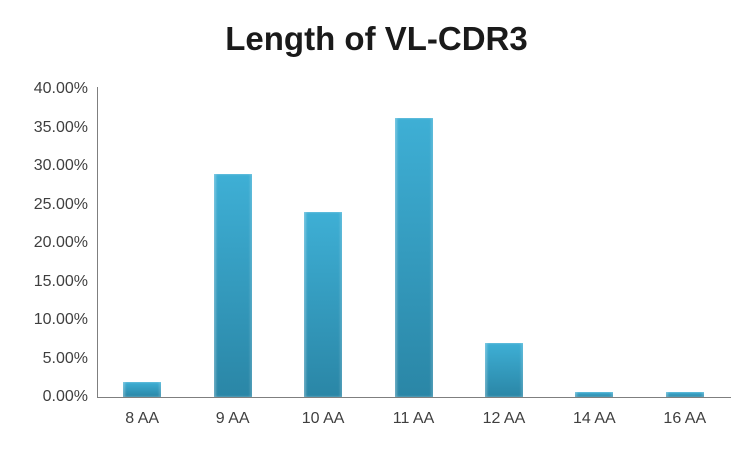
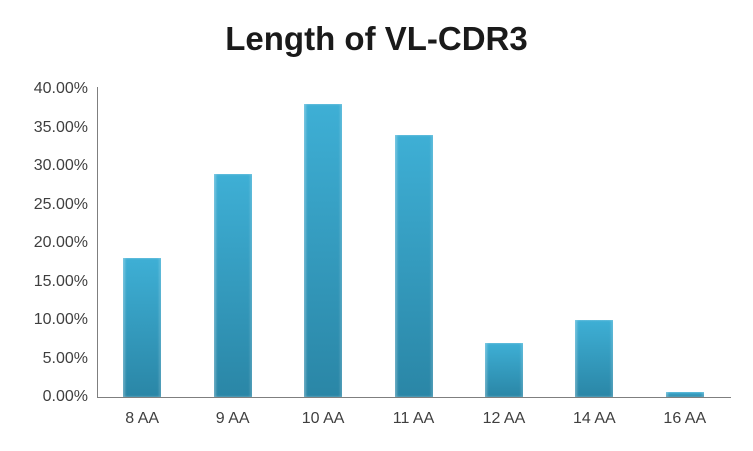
8 AA: 2% -> 18%
10 AA: 24% -> 38%
11 AA: 36% -> 34%
14 AA: 1% -> 10%
